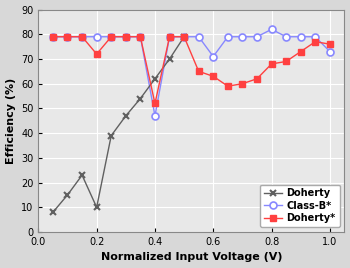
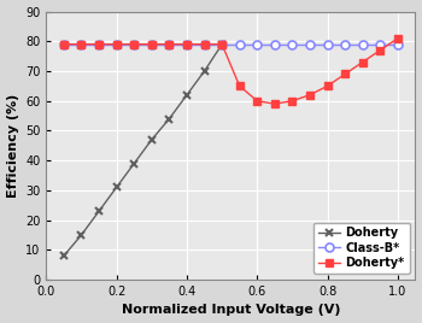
Doherty/0.2: 10 -> 31
Doherty*/0.2: 72 -> 79
Doherty*/0.4: 52 -> 79
Class-B*/0.4: 47 -> 79
Doherty*/0.6: 63 -> 60
Class-B*/0.6: 71 -> 79
Doherty*/0.8: 68 -> 65
Class-B*/0.8: 82 -> 79
Doherty*/1.0: 76 -> 81
Class-B*/1.0: 73 -> 79
